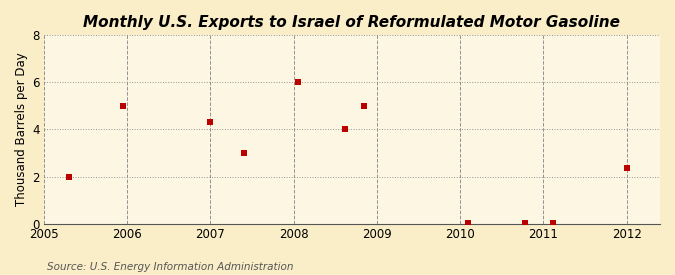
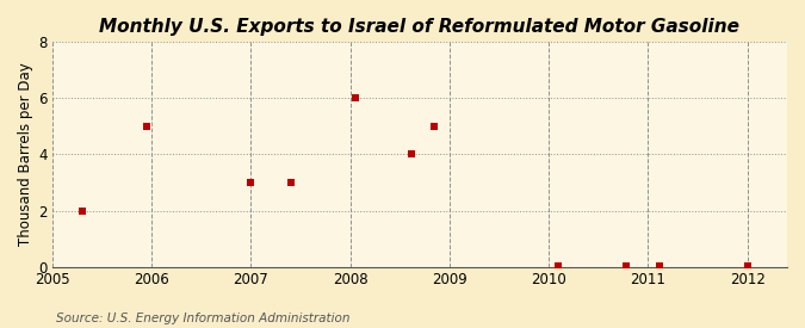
2007: 4.30 -> 3.00
2012: 2.35 -> 0.02
